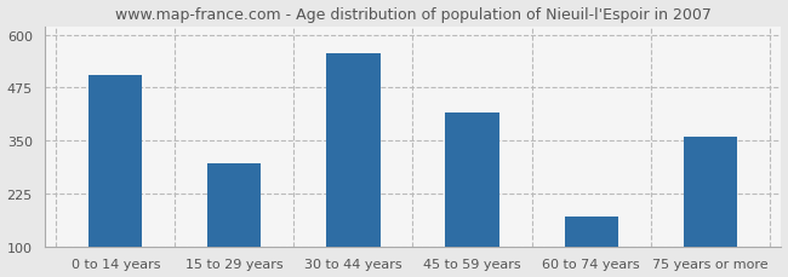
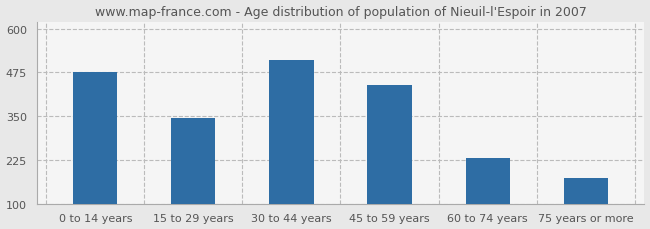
0 to 14 years: 505 -> 476
15 to 29 years: 295 -> 344
30 to 44 years: 555 -> 511
45 to 59 years: 415 -> 438
60 to 74 years: 170 -> 230
75 years or more: 360 -> 173
